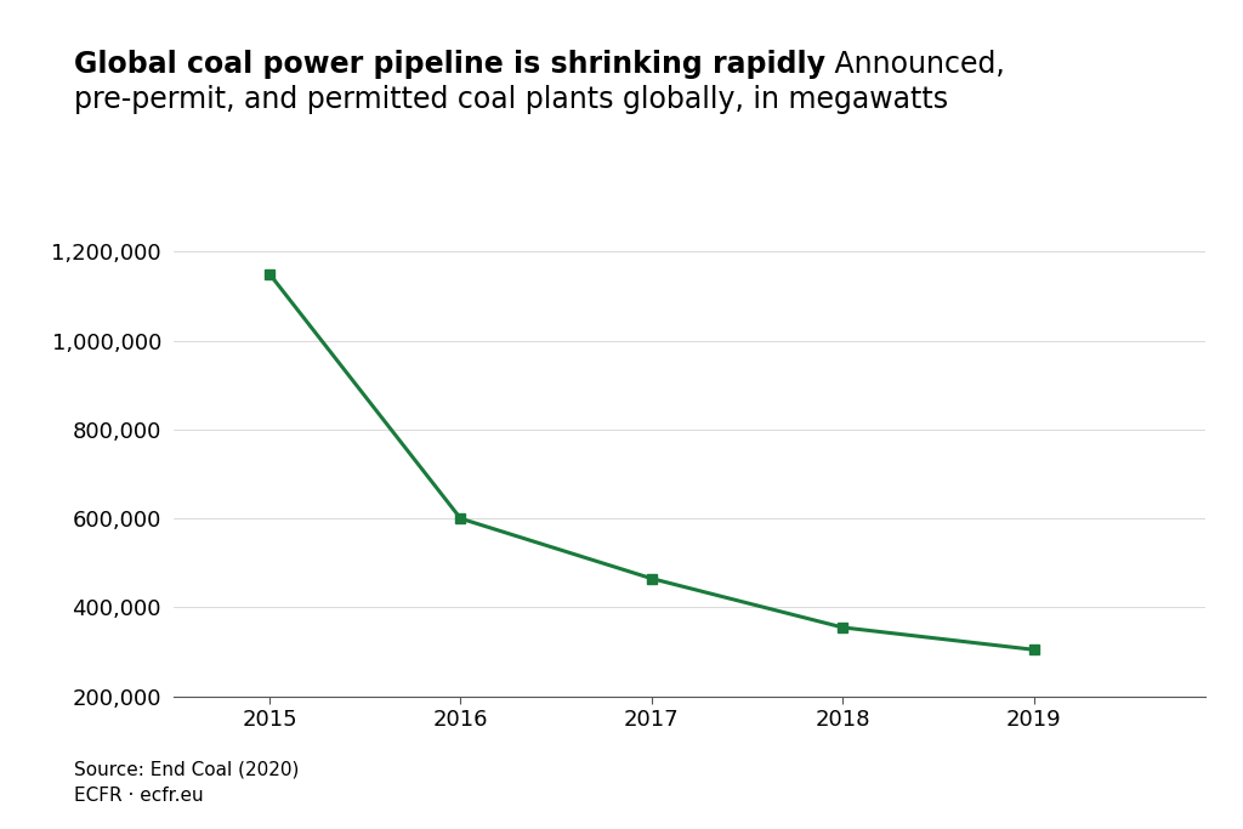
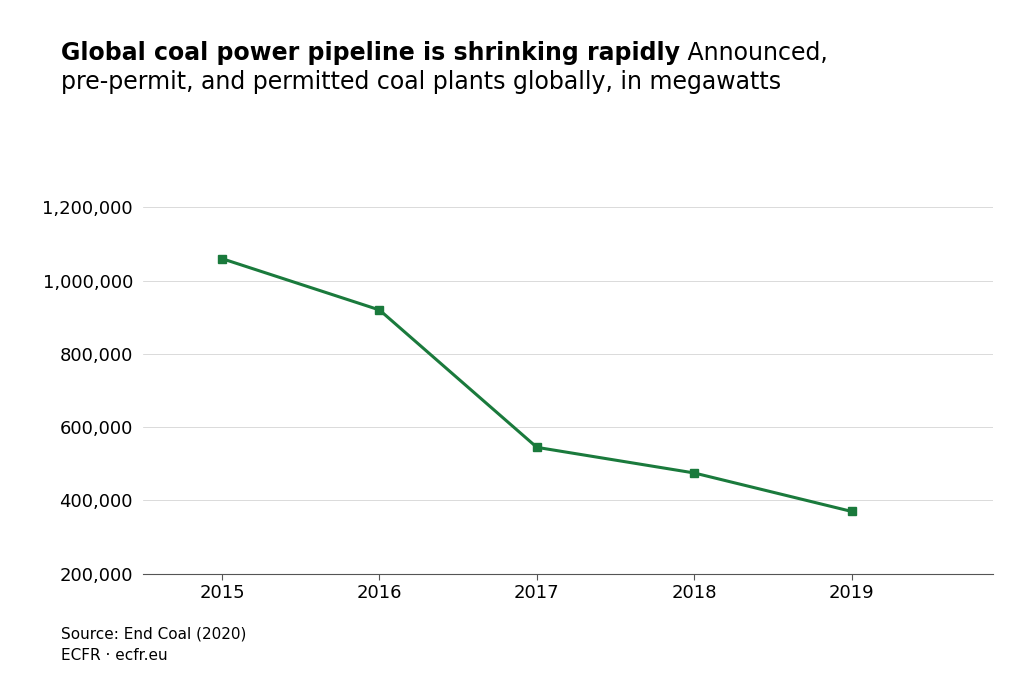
2015: 1,150,000 -> 1,060,000
2016: 600,000 -> 920,000
2017: 465,000 -> 545,000
2018: 355,000 -> 475,000
2019: 305,000 -> 370,000
